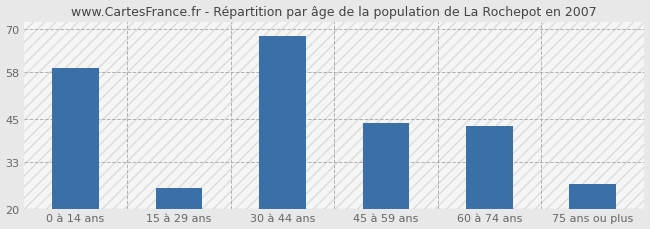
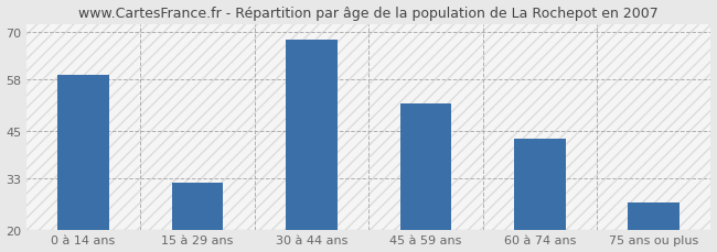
15 à 29 ans: 26 -> 32
45 à 59 ans: 44 -> 52
